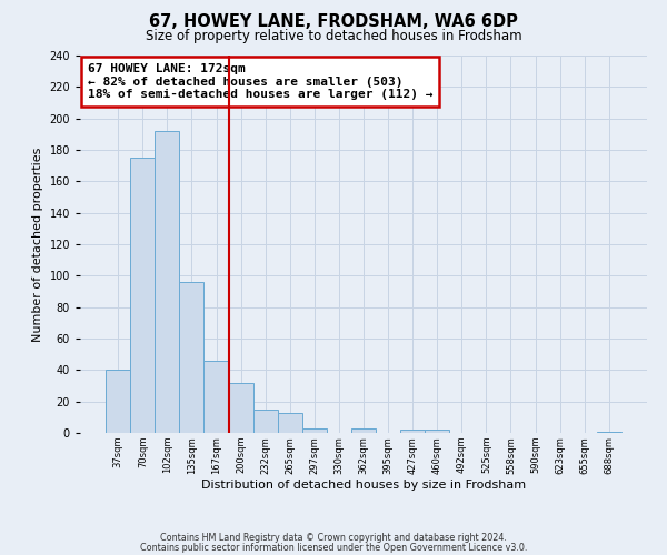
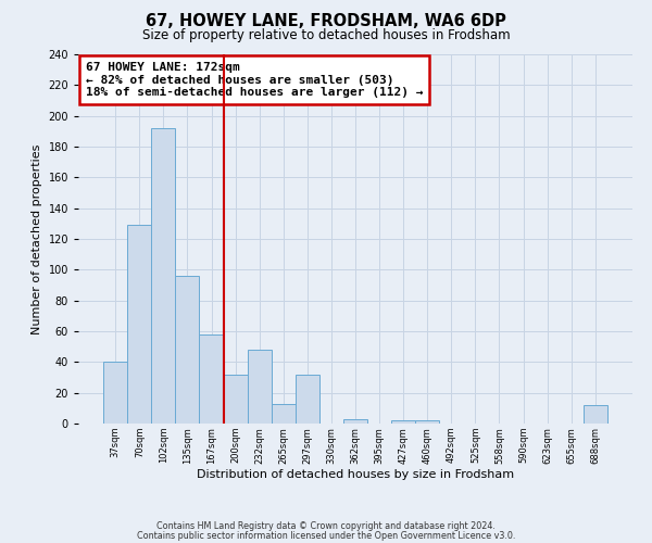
70sqm: 175 -> 129
167sqm: 46 -> 58
232sqm: 15 -> 48
297sqm: 3 -> 32
688sqm: 1 -> 12
